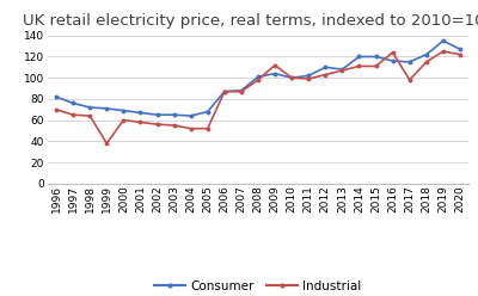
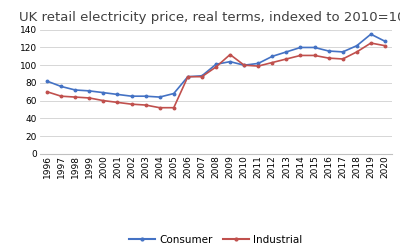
Industrial/1999: 38 -> 63
Consumer/2013: 108 -> 115
Industrial/2016: 124 -> 108
Industrial/2017: 98 -> 107
